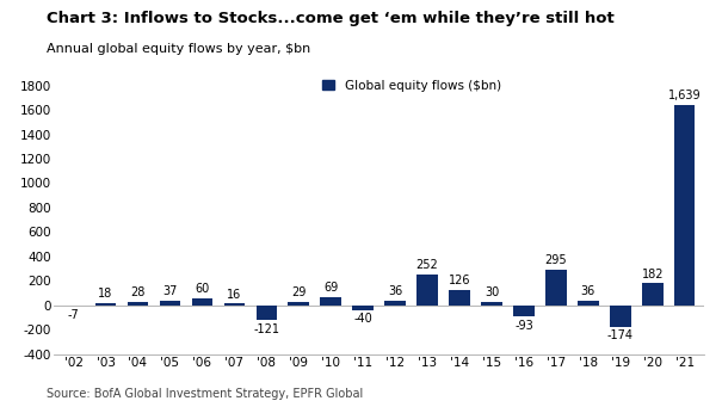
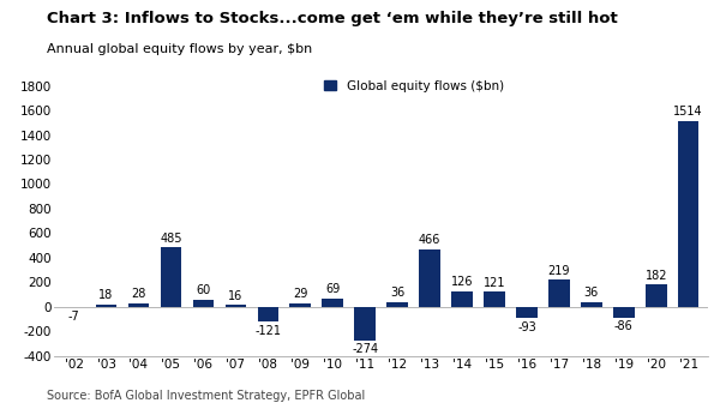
'05: 37 -> 485
'11: -40 -> -274
'13: 252 -> 466
'15: 30 -> 121
'17: 295 -> 219
'19: -174 -> -86
'21: 1,639 -> 1514
